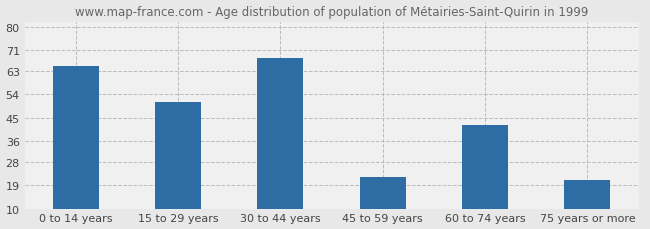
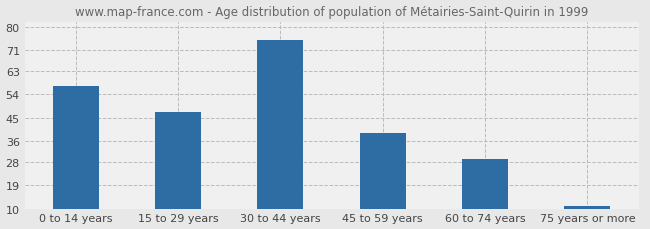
0 to 14 years: 65 -> 57
15 to 29 years: 51 -> 47
30 to 44 years: 68 -> 75
45 to 59 years: 22 -> 39
60 to 74 years: 42 -> 29
75 years or more: 21 -> 11
